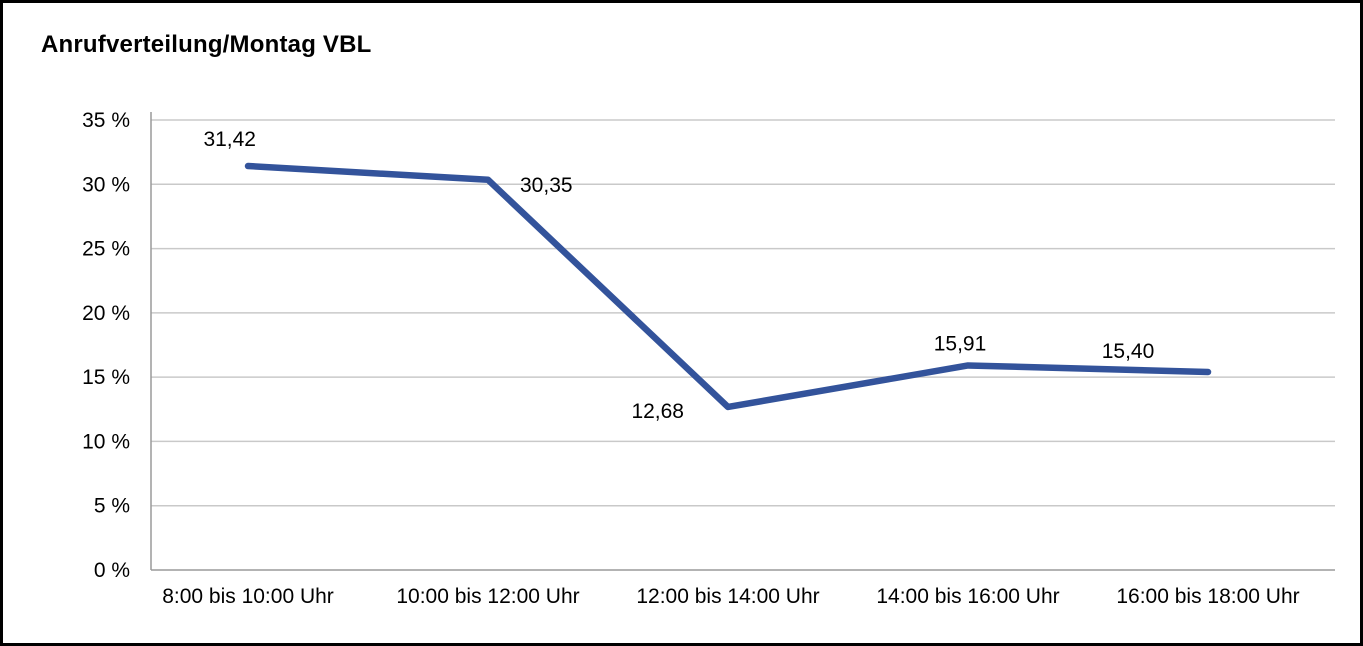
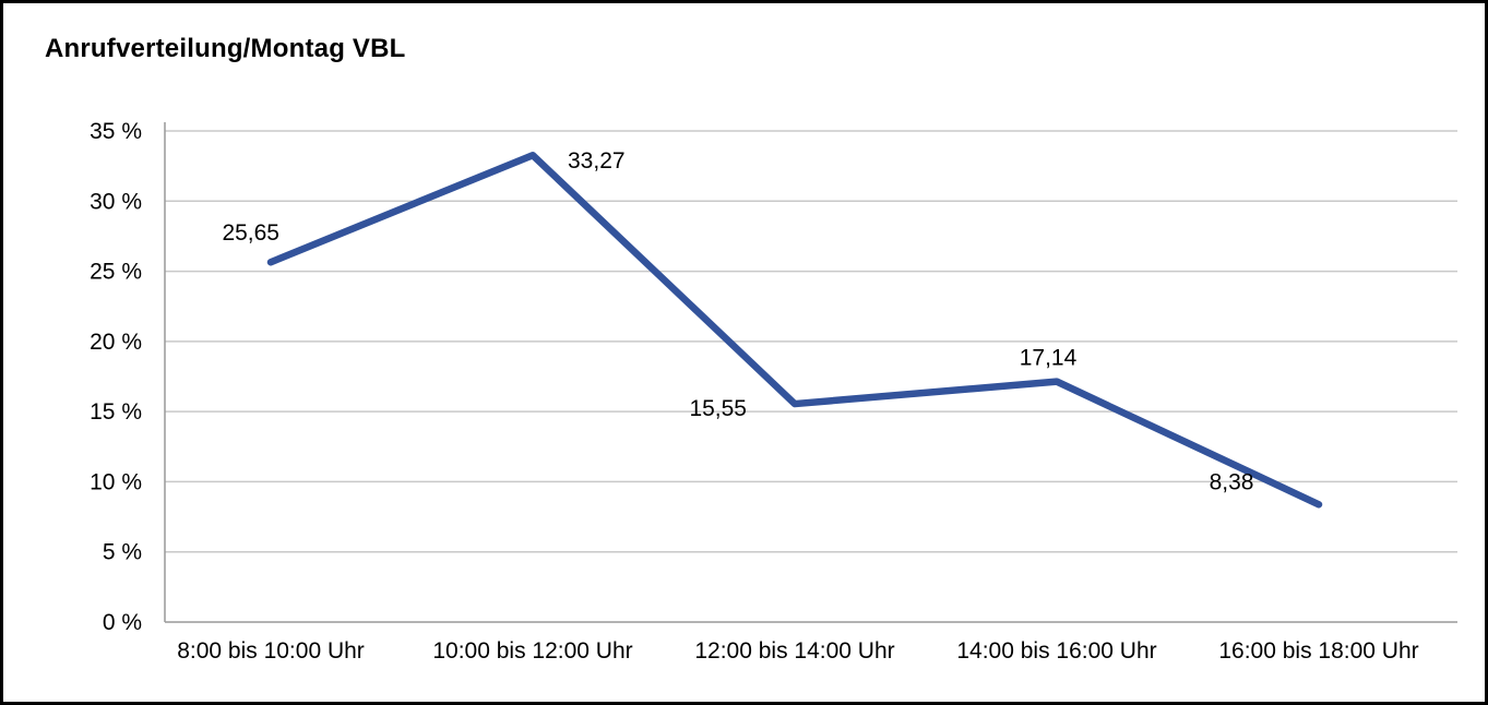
8:00 bis 10:00 Uhr: 31,42 -> 25,65
10:00 bis 12:00 Uhr: 30,35 -> 33,27
12:00 bis 14:00 Uhr: 12,68 -> 15,55
14:00 bis 16:00 Uhr: 15,91 -> 17,14
16:00 bis 18:00 Uhr: 15,40 -> 8,38
